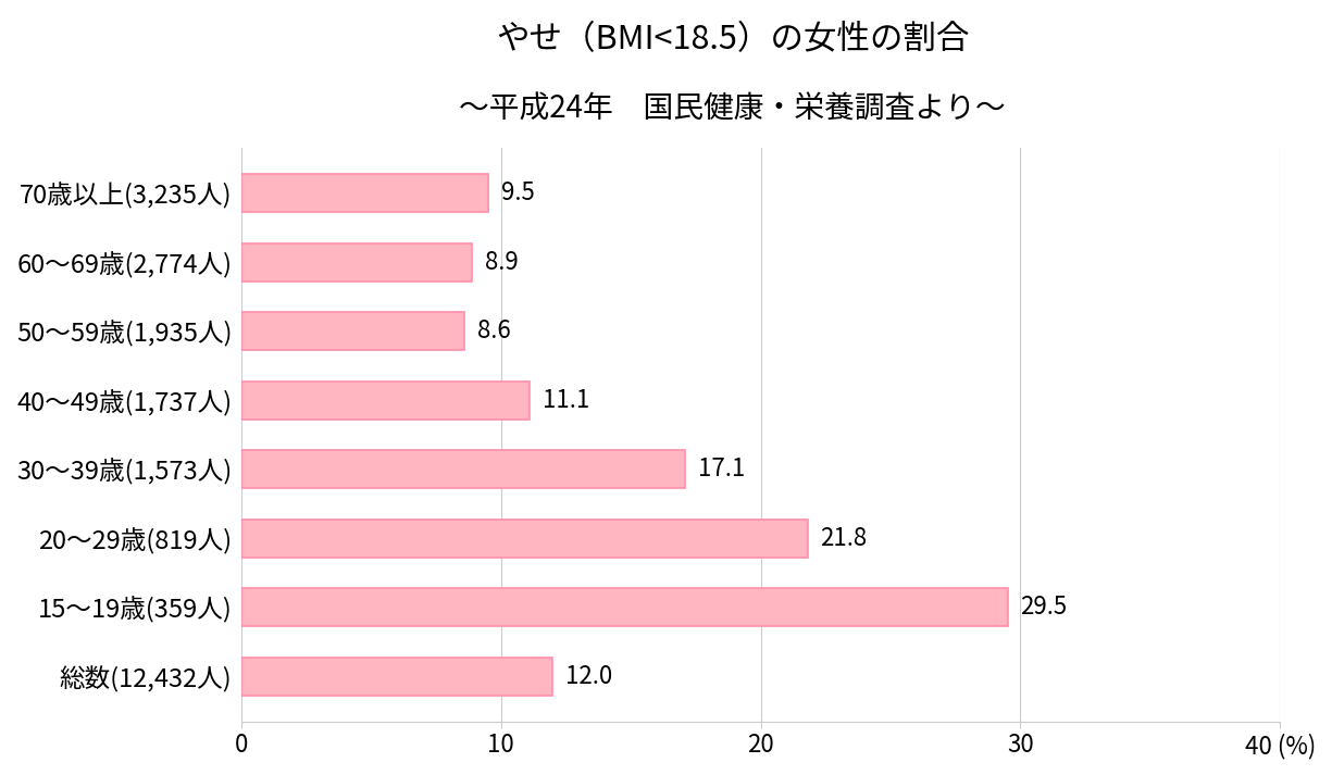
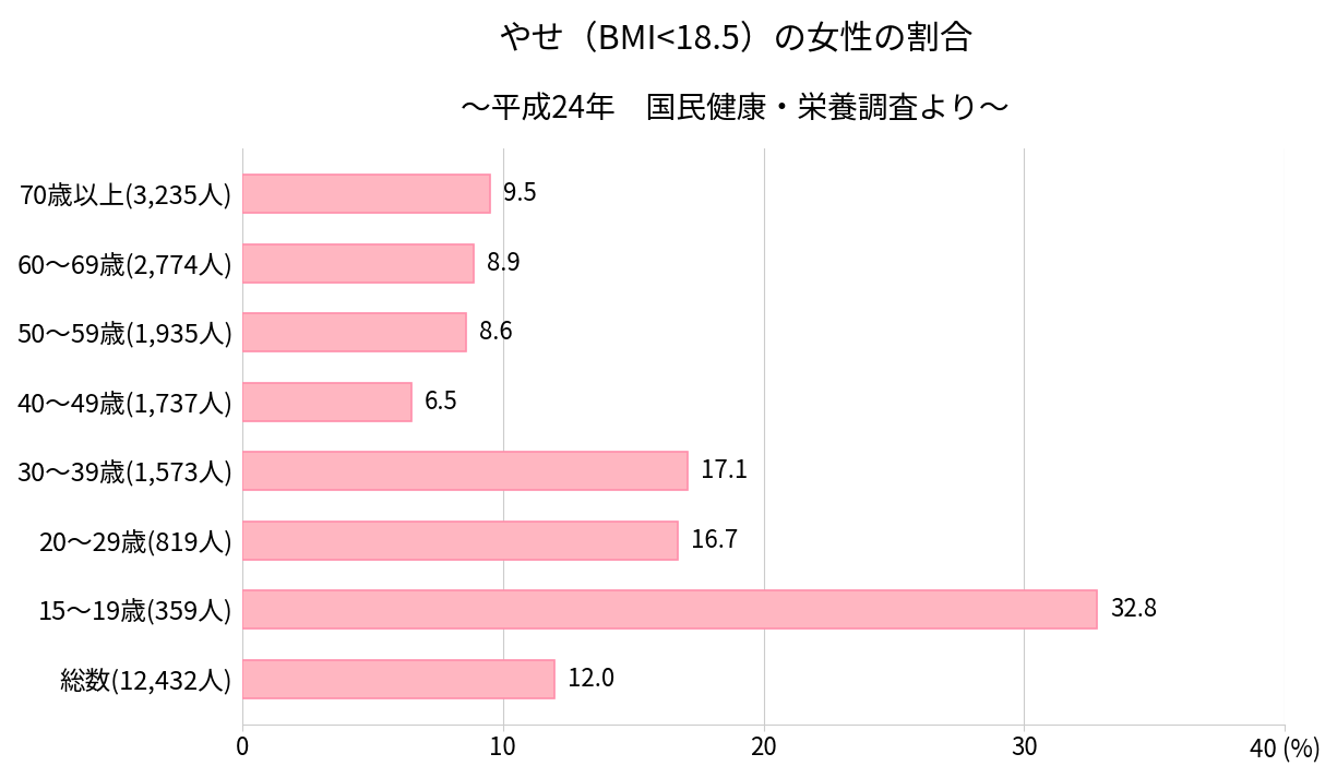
40～49歳(1,737人): 11.1 -> 6.5
20～29歳(819人): 21.8 -> 16.7
15～19歳(359人): 29.5 -> 32.8
